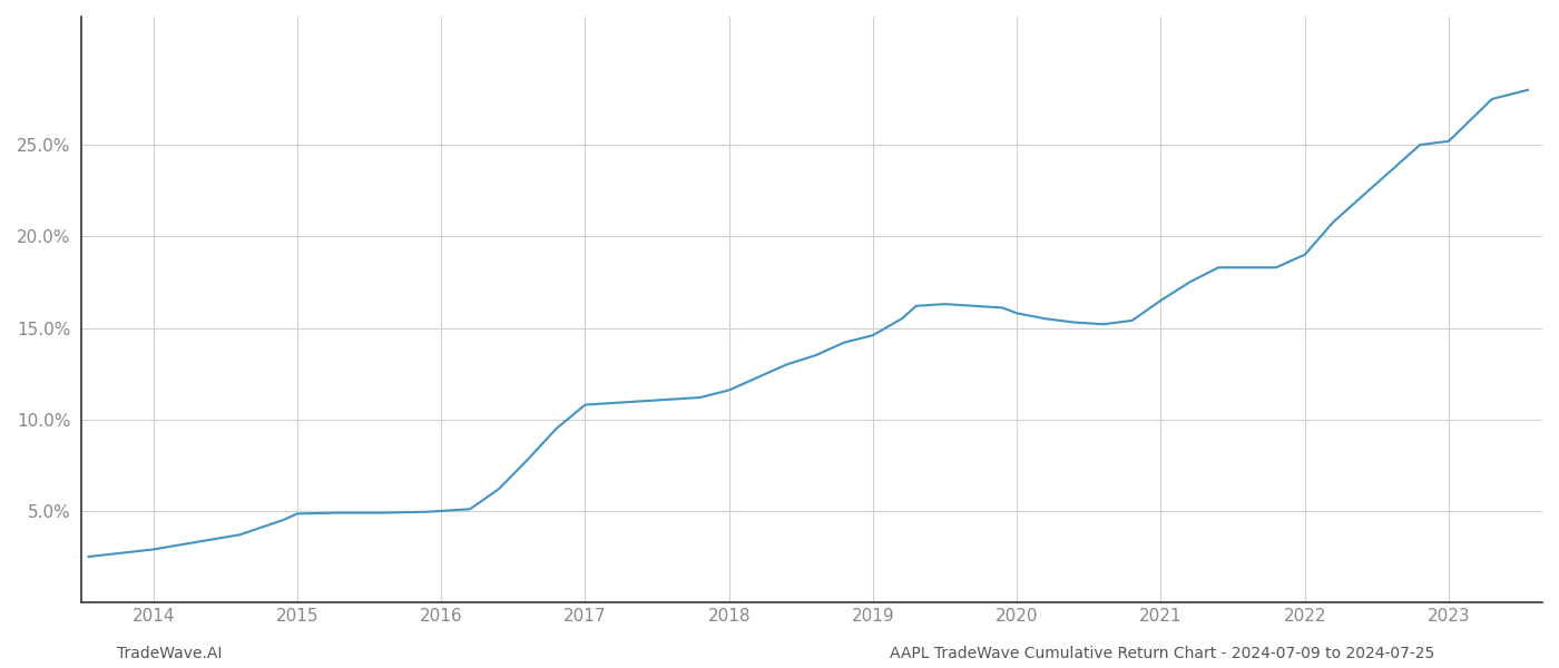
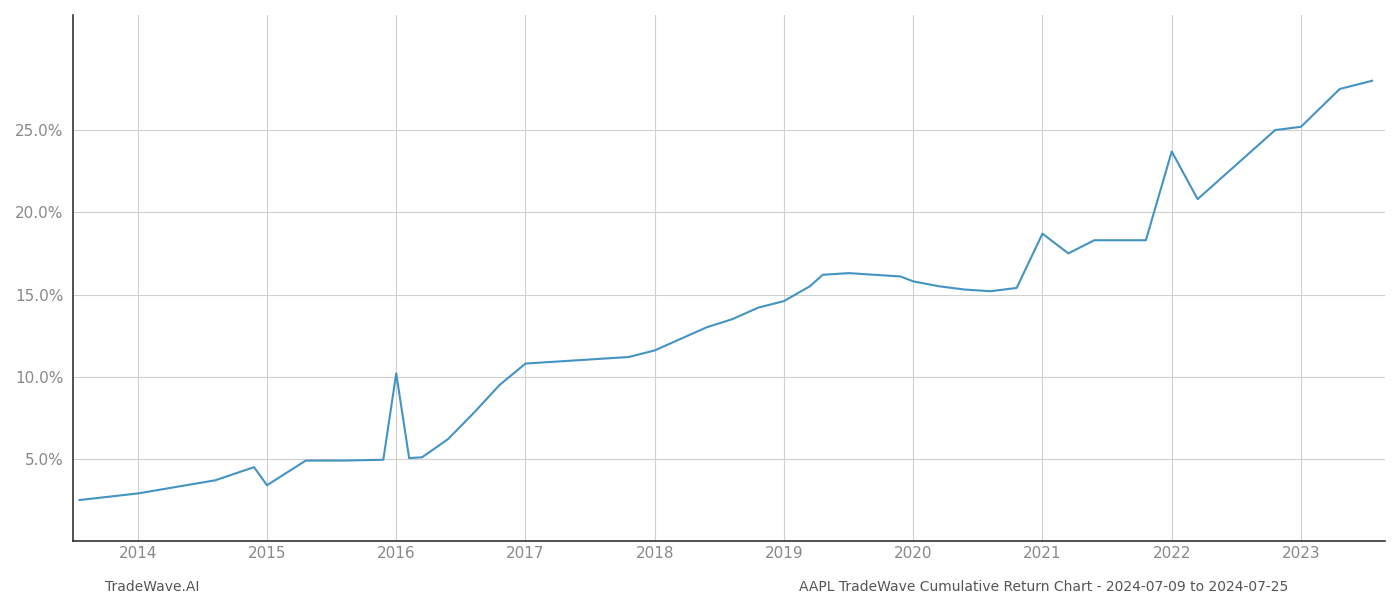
2015: 4.8% -> 3.4%
2016: 5.0% -> 10.2%
2021: 16.5% -> 18.7%
2022: 19.0% -> 23.7%
